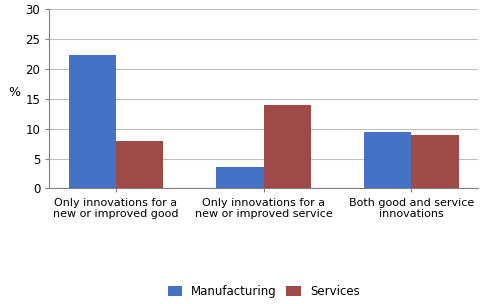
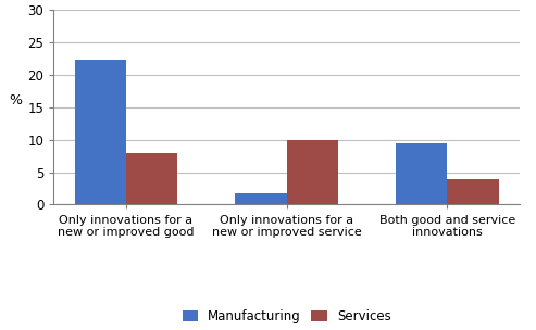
Manufacturing/Only innovations for a new or improved service: 3.6 -> 1.8
Services/Only innovations for a new or improved service: 14 -> 10
Services/Both good and service innovations: 9 -> 4
